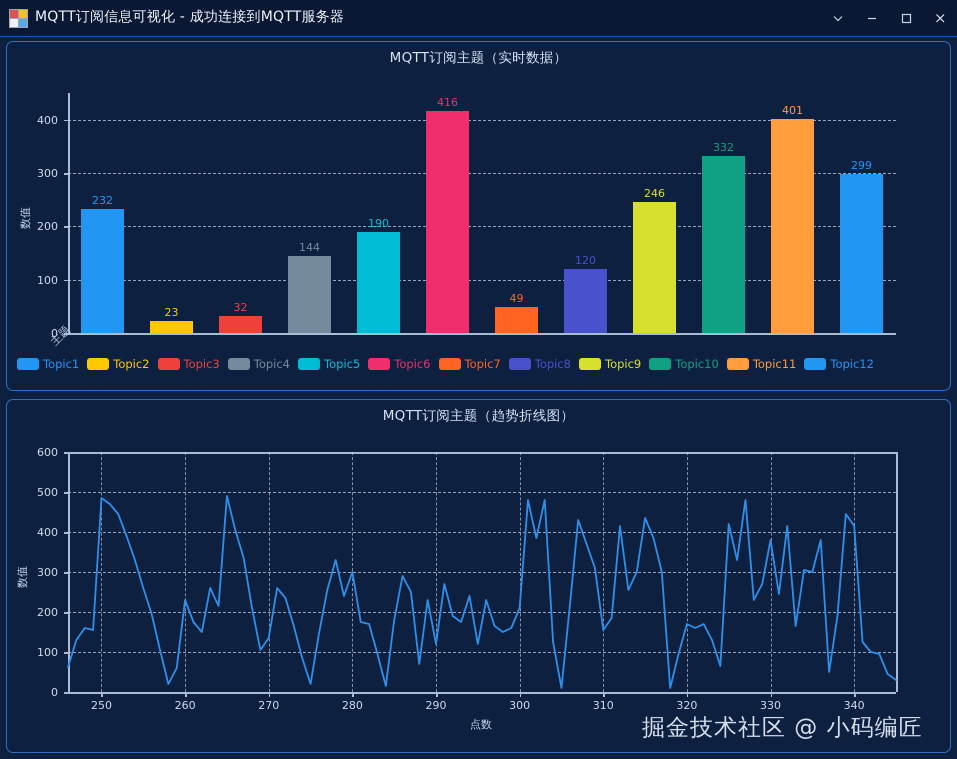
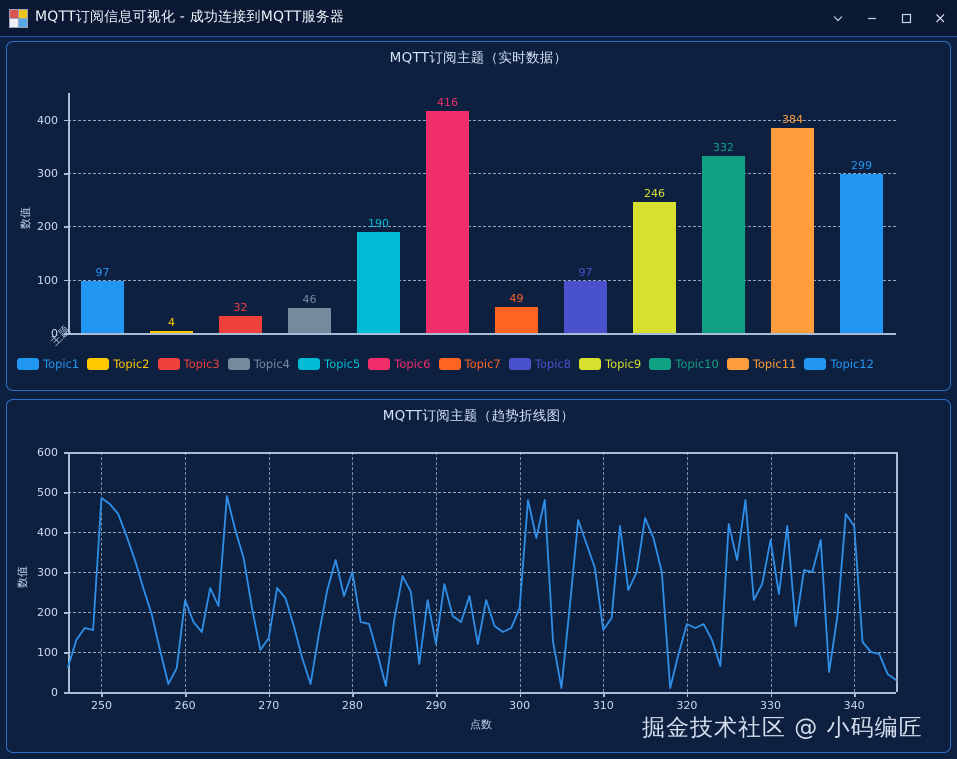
MQTT订阅主题（实时数据）/Topic1: 232 -> 97
MQTT订阅主题（实时数据）/Topic2: 23 -> 4
MQTT订阅主题（实时数据）/Topic4: 144 -> 46
MQTT订阅主题（实时数据）/Topic8: 120 -> 97
MQTT订阅主题（实时数据）/Topic11: 401 -> 384
